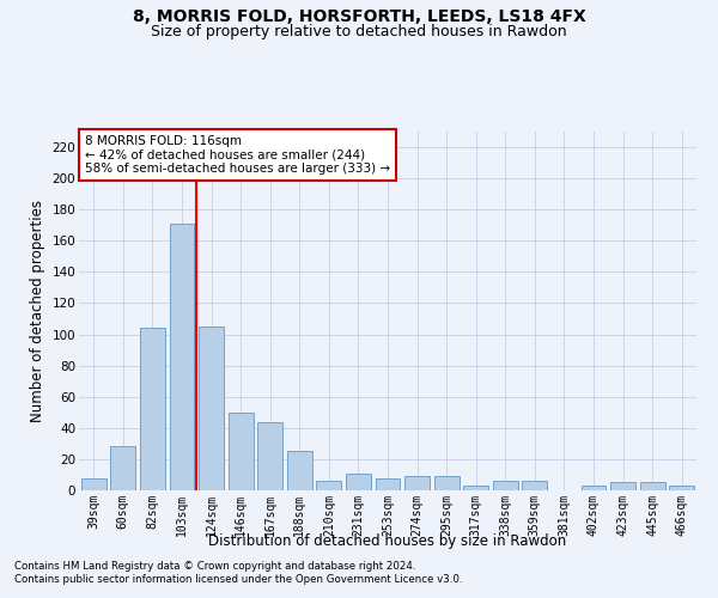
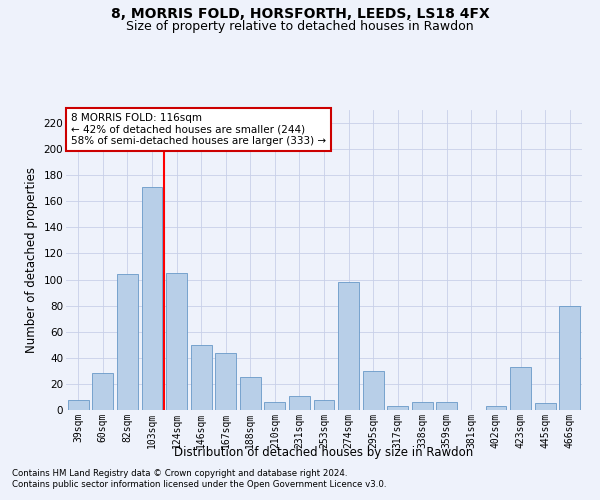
274sqm: 9 -> 98
295sqm: 9 -> 30
423sqm: 5 -> 33
466sqm: 3 -> 80
